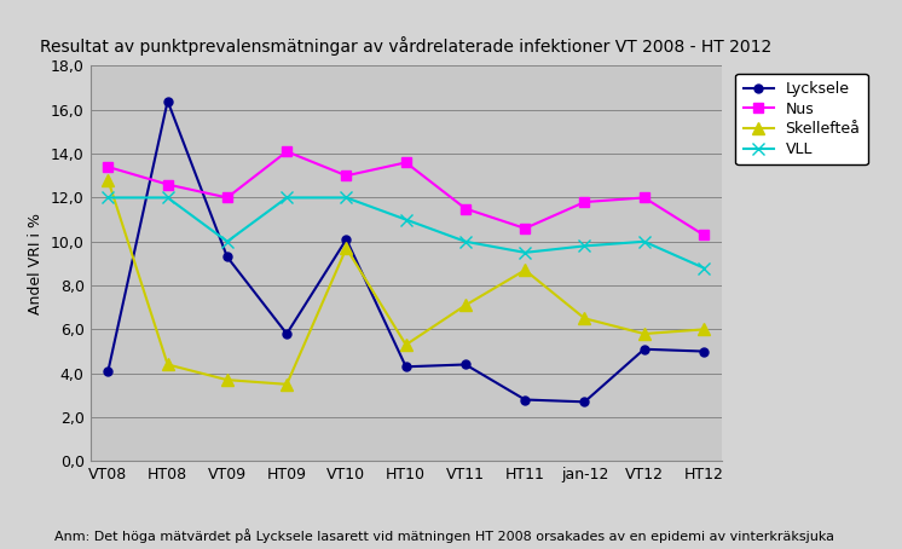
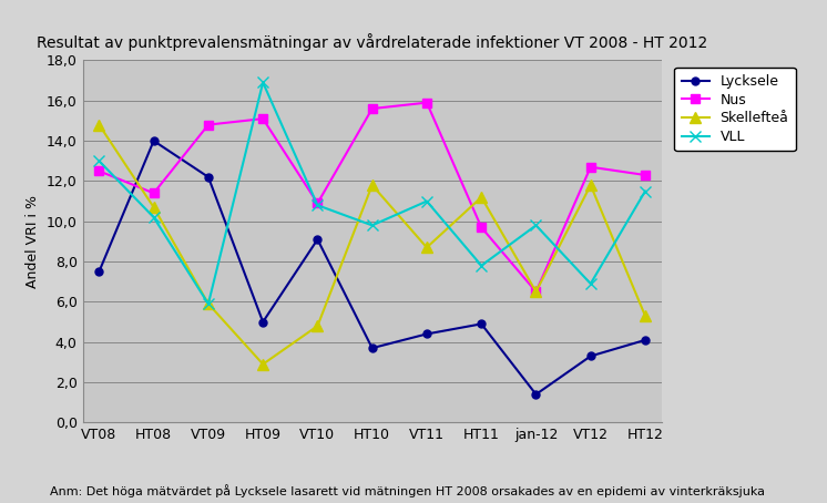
Lycksele/VT08: 4,1 -> 7,5
Nus/VT08: 13,4 -> 12,5
Skellefteå/VT08: 12,8 -> 14,8
VLL/VT08: 12,0 -> 13,0
Lycksele/HT08: 16,4 -> 14,0
Nus/HT08: 12,6 -> 11,4
Skellefteå/HT08: 4,4 -> 10,7
VLL/HT08: 12,0 -> 10,2
Lycksele/VT09: 9,3 -> 12,2
Nus/VT09: 12,0 -> 14,8
Skellefteå/VT09: 3,7 -> 5,9
VLL/VT09: 10,0 -> 5,9
Lycksele/HT09: 5,8 -> 5,0
Nus/HT09: 14,1 -> 15,1
Skellefteå/HT09: 3,5 -> 2,9
VLL/HT09: 12,0 -> 16,9
Lycksele/VT10: 10,1 -> 9,1
Nus/VT10: 13,0 -> 10,9
Skellefteå/VT10: 9,7 -> 4,8
VLL/VT10: 12,0 -> 10,8
Lycksele/HT10: 4,3 -> 3,7
Nus/HT10: 13,6 -> 15,6
Skellefteå/HT10: 5,3 -> 11,8
VLL/HT10: 11,0 -> 9,8
Nus/VT11: 11,5 -> 15,9
Skellefteå/VT11: 7,1 -> 8,7
VLL/VT11: 10,0 -> 11,0
Lycksele/HT11: 2,8 -> 4,9
Nus/HT11: 10,6 -> 9,7
Skellefteå/HT11: 8,7 -> 11,2
VLL/HT11: 9,5 -> 7,8
Lycksele/jan-12: 2,7 -> 1,4
Nus/jan-12: 11,8 -> 6,5
Lycksele/VT12: 5,1 -> 3,3
Nus/VT12: 12,0 -> 12,7
Skellefteå/VT12: 5,8 -> 11,8
VLL/VT12: 10,0 -> 6,9
Lycksele/HT12: 5,0 -> 4,1
Nus/HT12: 10,3 -> 12,3
Skellefteå/HT12: 6,0 -> 5,3
VLL/HT12: 8,8 -> 11,5
